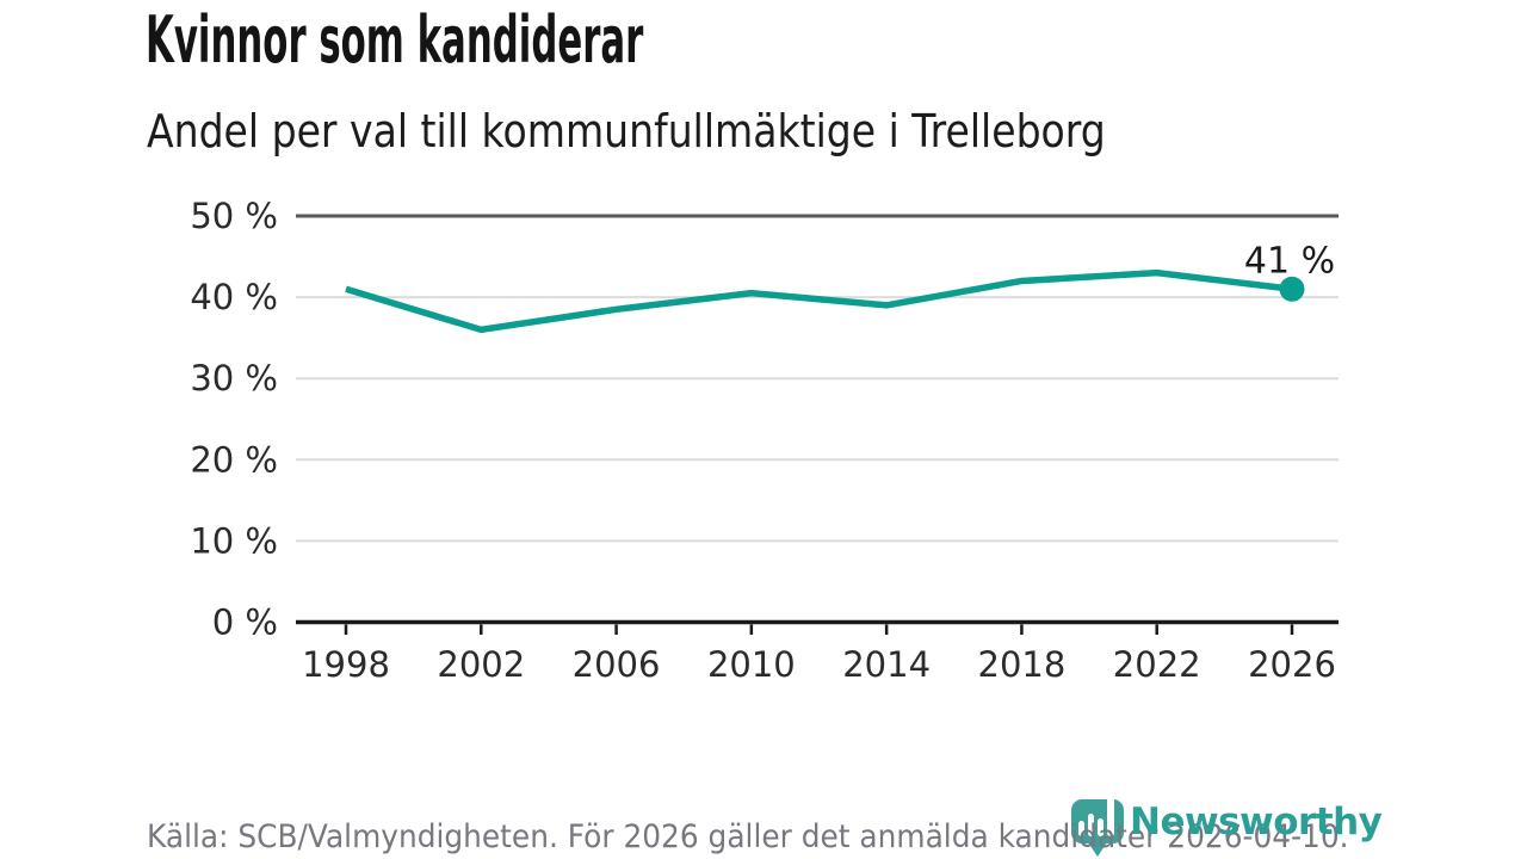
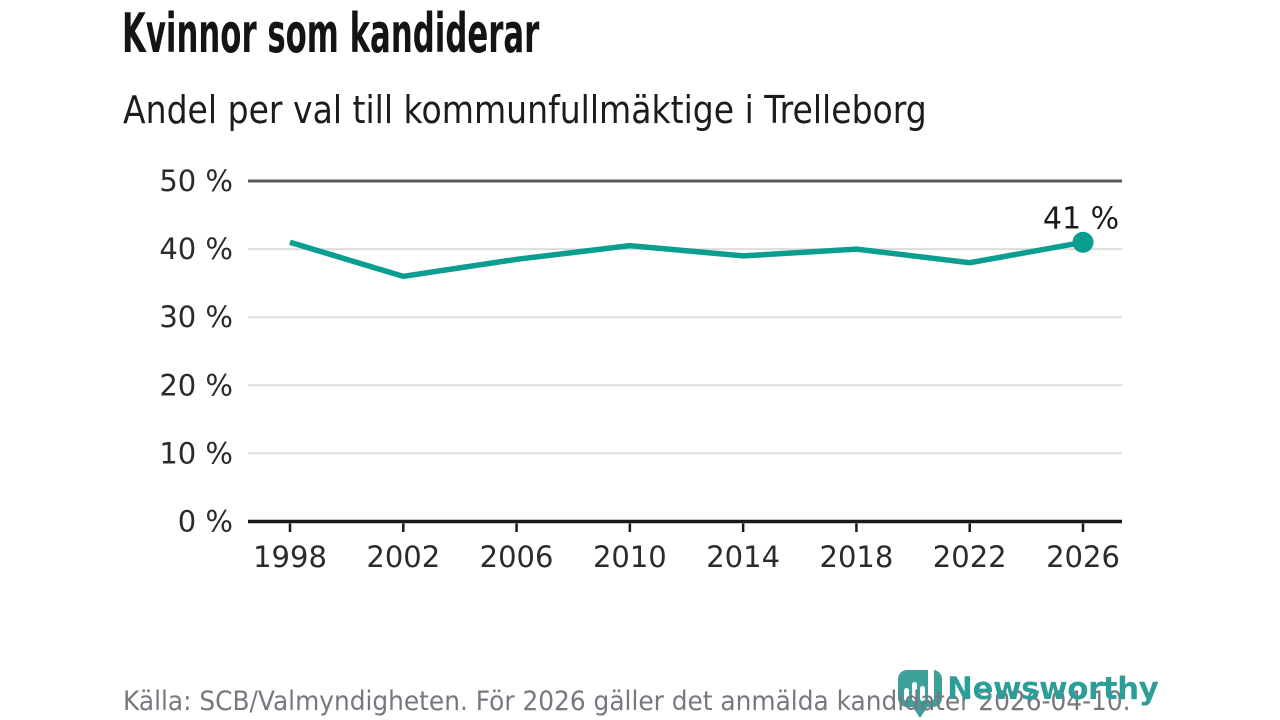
2018: 42% -> 40%
2022: 43% -> 38%
